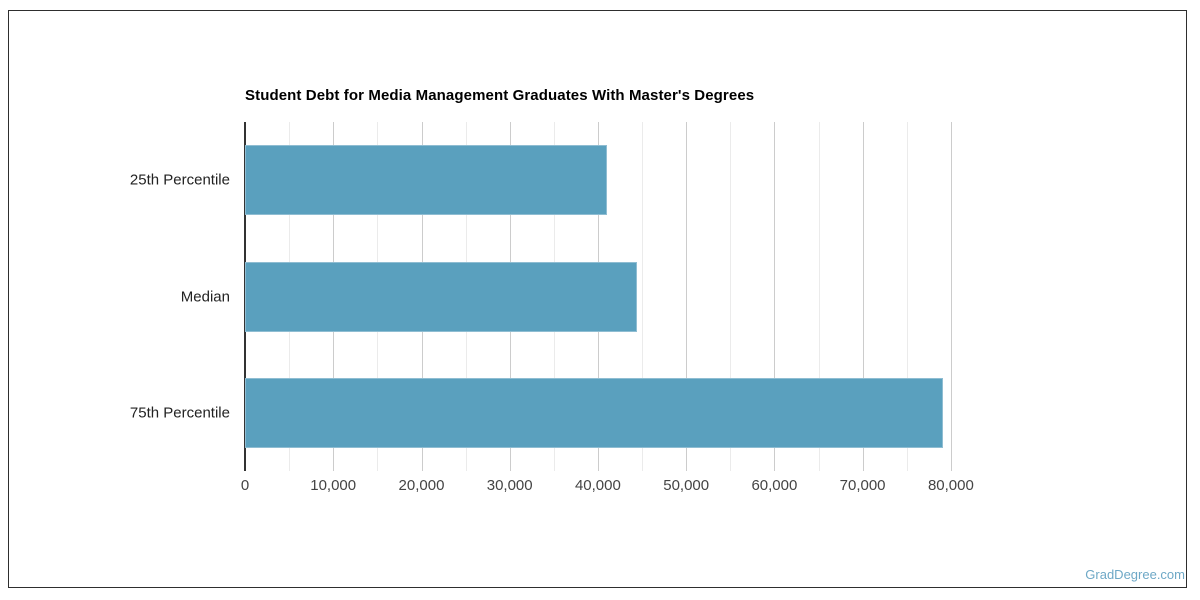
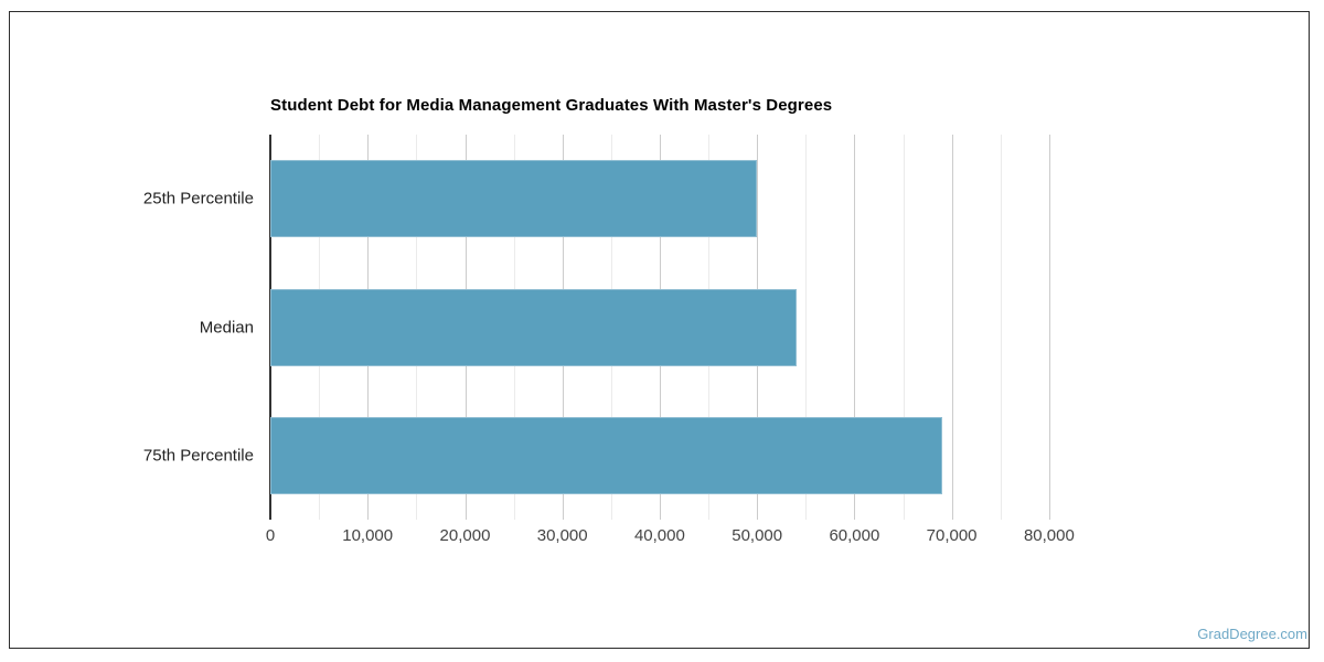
25th Percentile: 41000 -> 50000
Median: 44000 -> 54000
75th Percentile: 79000 -> 69000
